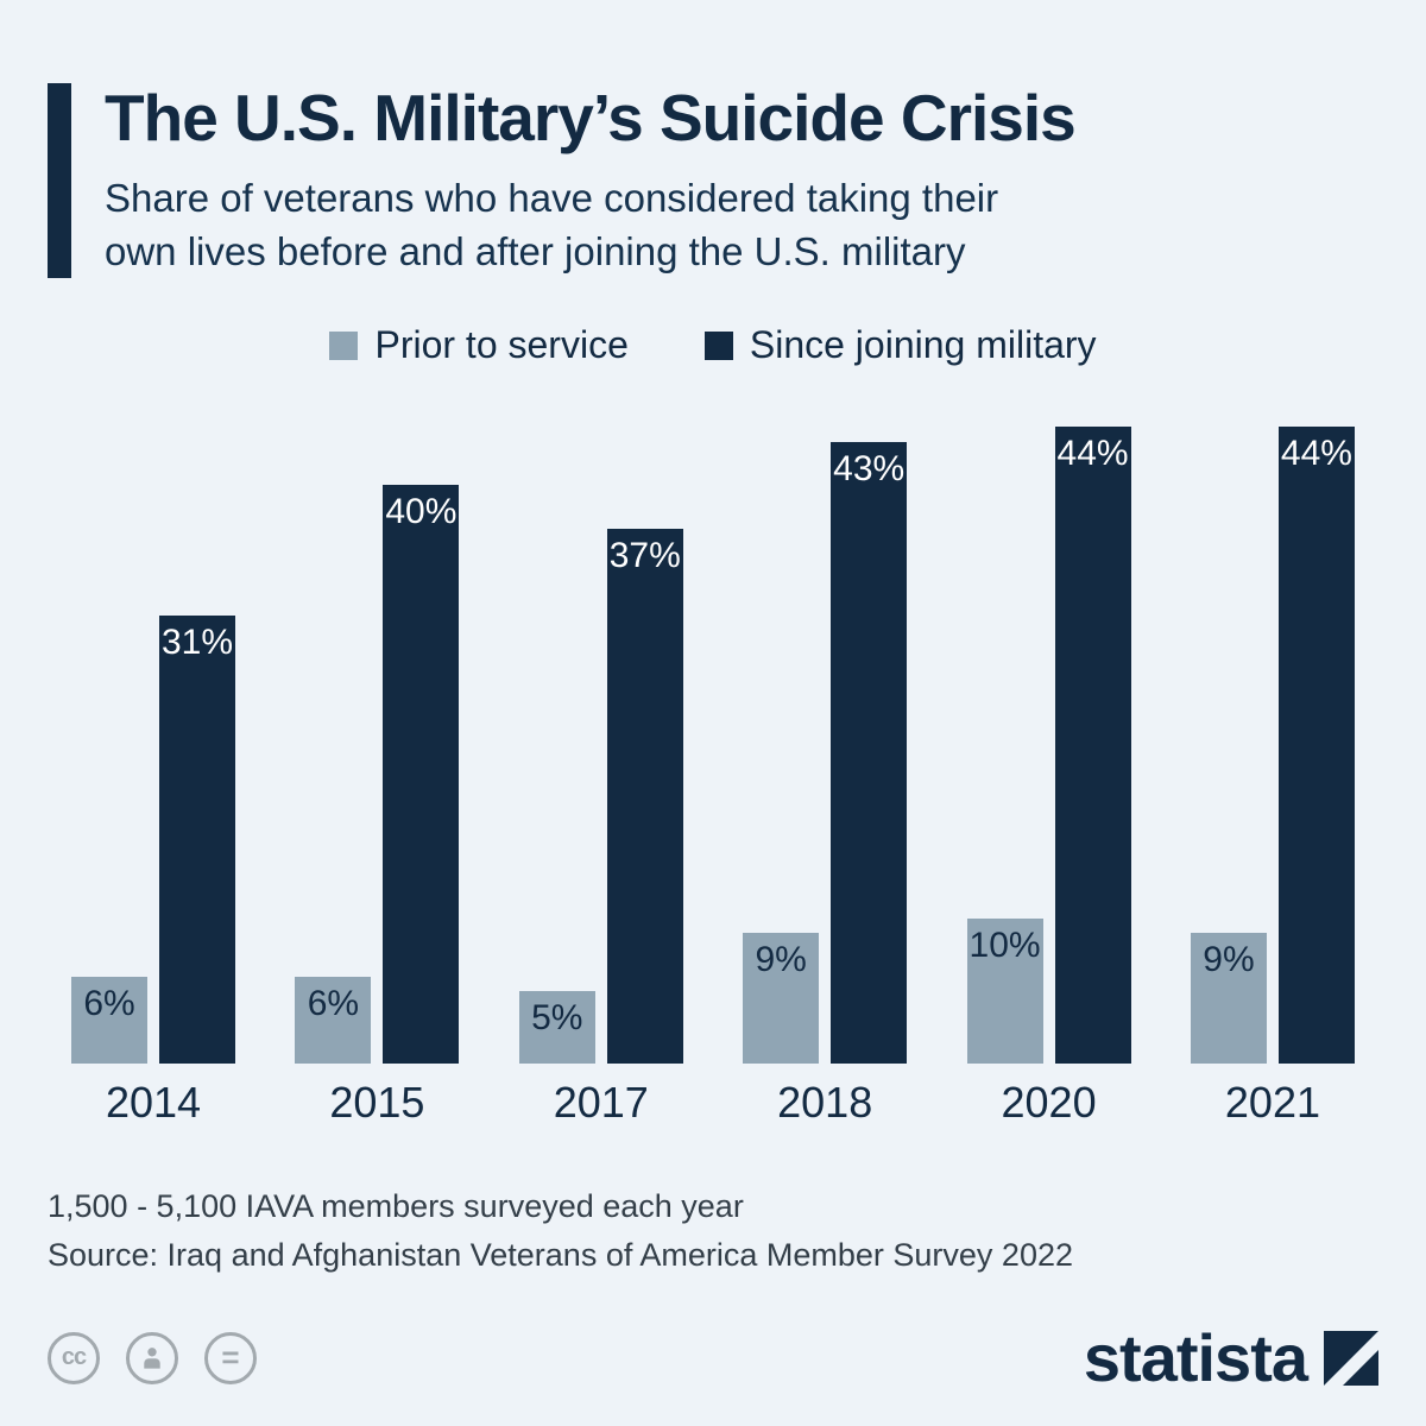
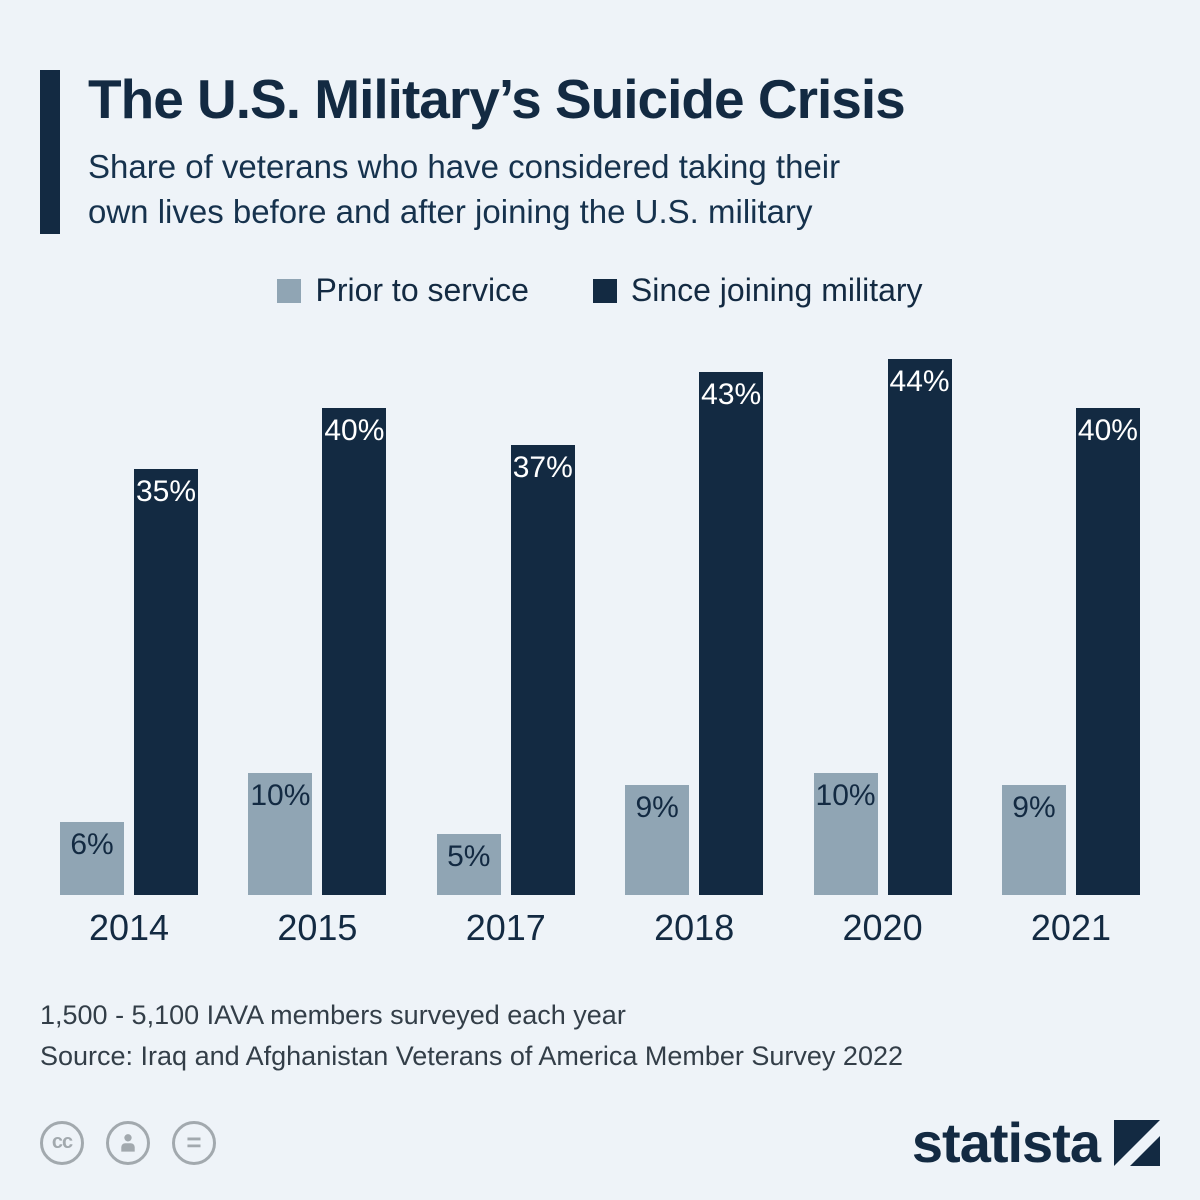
Since joining military/2014: 31% -> 35%
Prior to service/2015: 6% -> 10%
Since joining military/2021: 44% -> 40%
